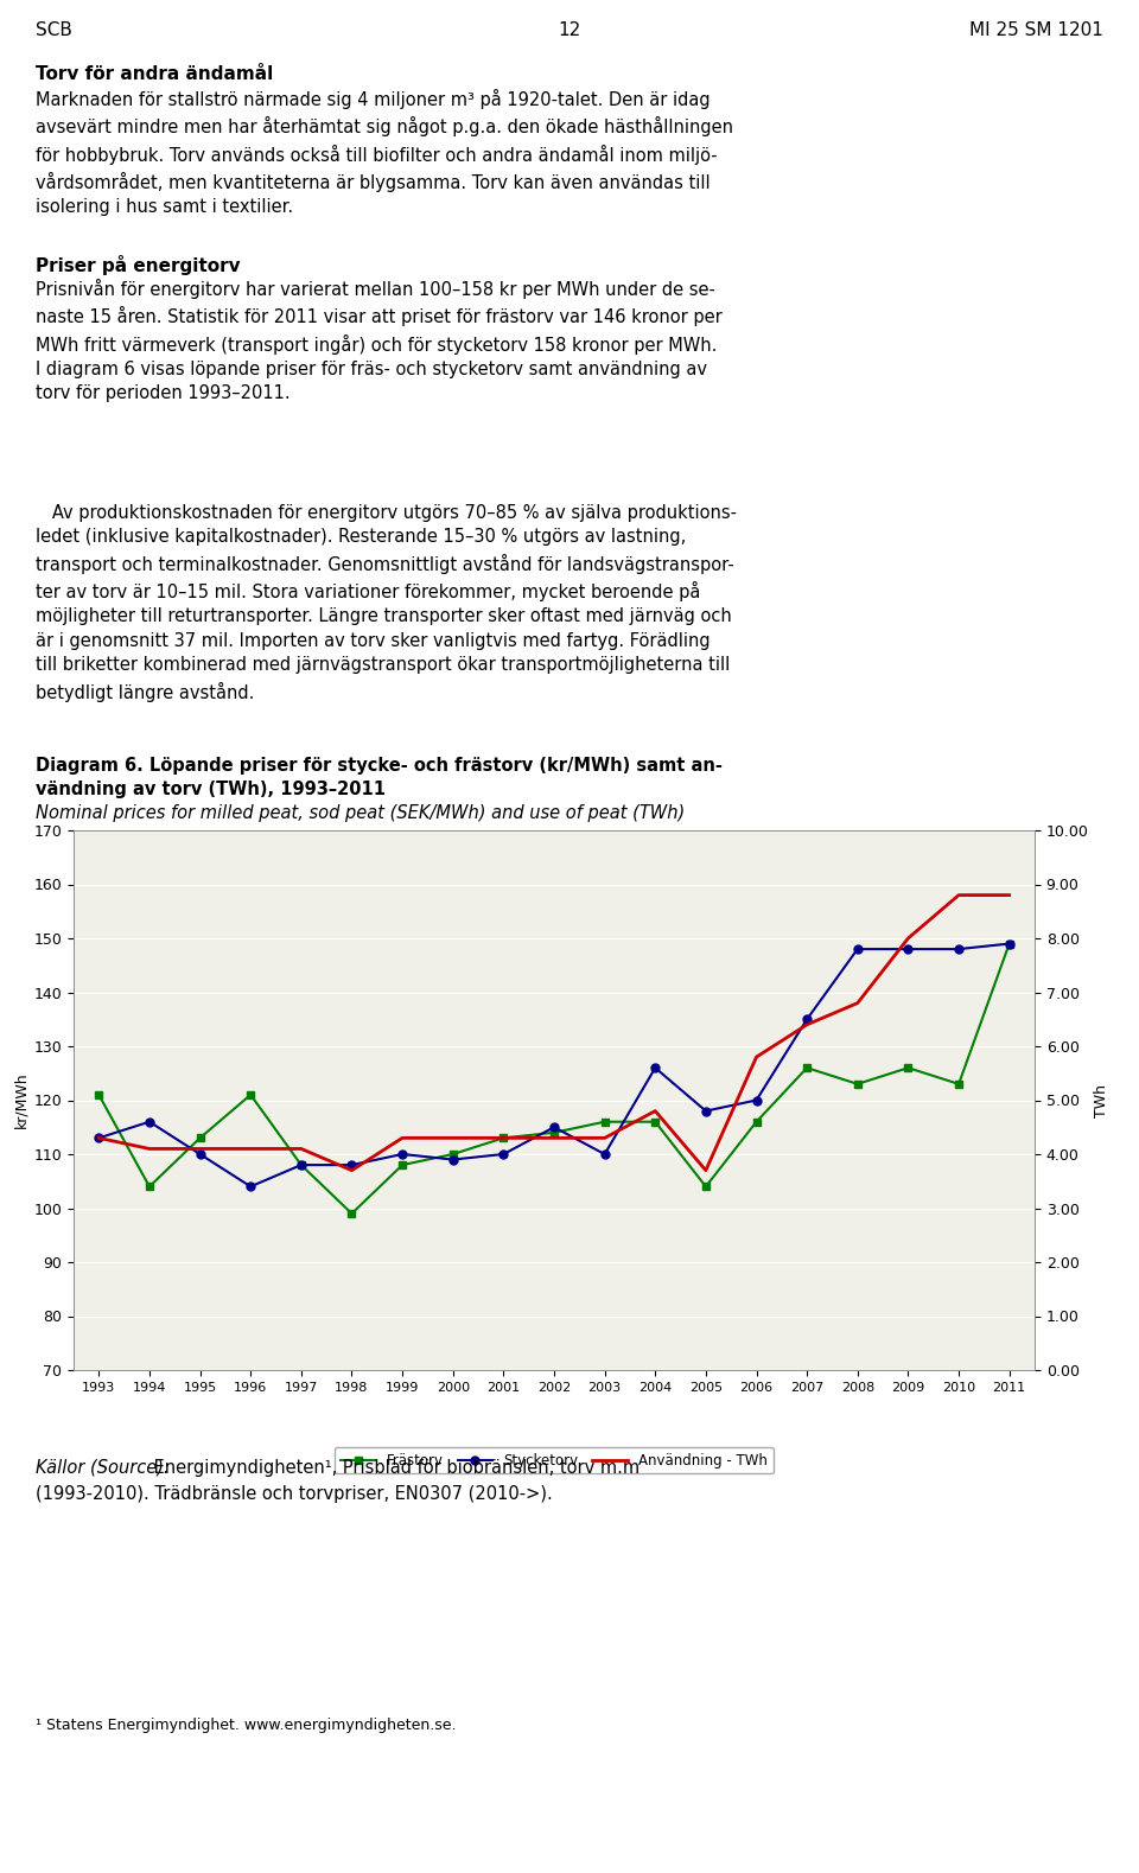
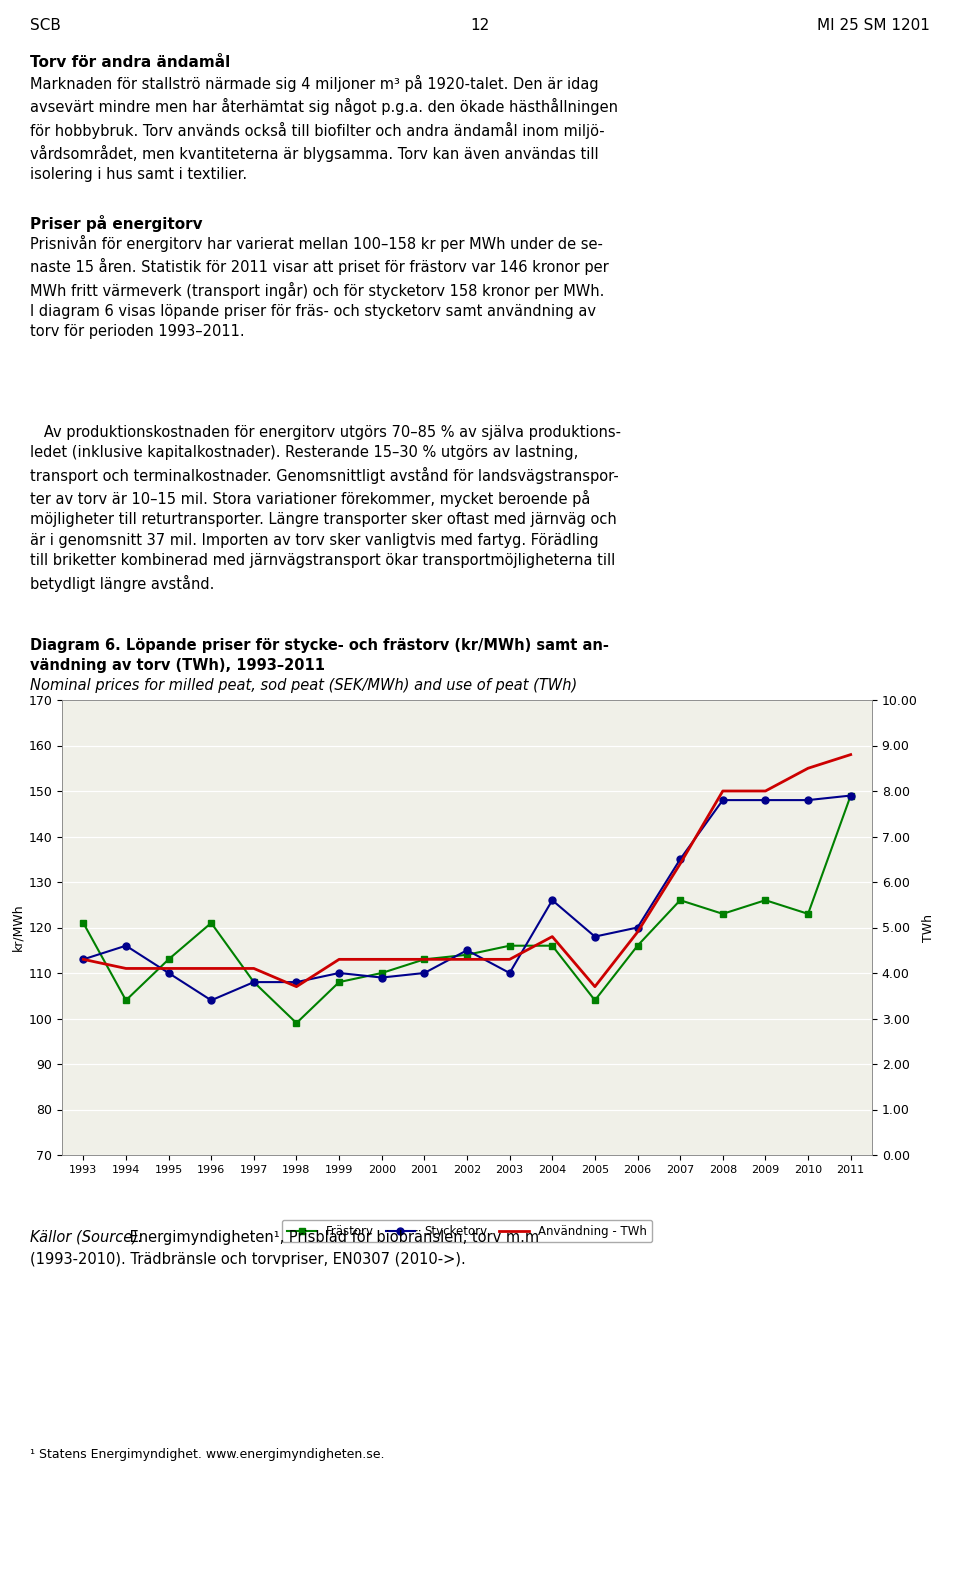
Användning - TWh/2006: 5.8 -> 4.9
Användning - TWh/2008: 6.8 -> 8.0
Användning - TWh/2010: 8.8 -> 8.5
